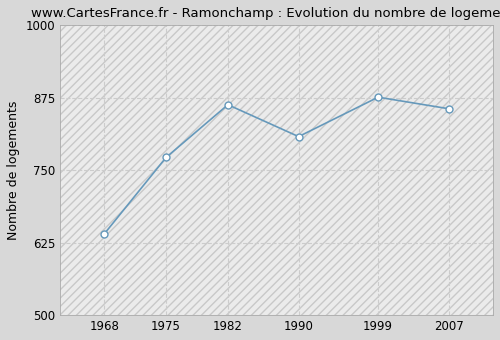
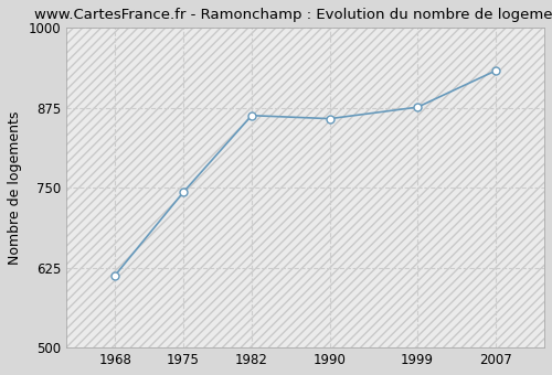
1968: 640 -> 613
1975: 772 -> 743
1990: 808 -> 858
2007: 856 -> 933
